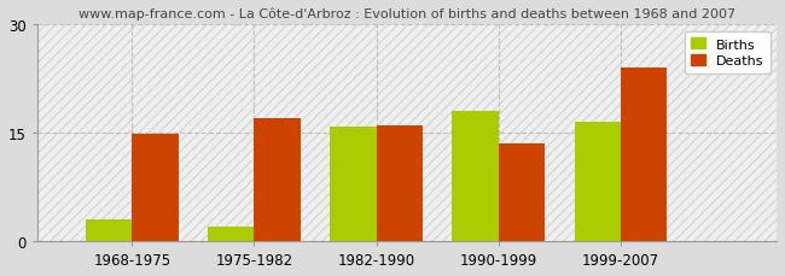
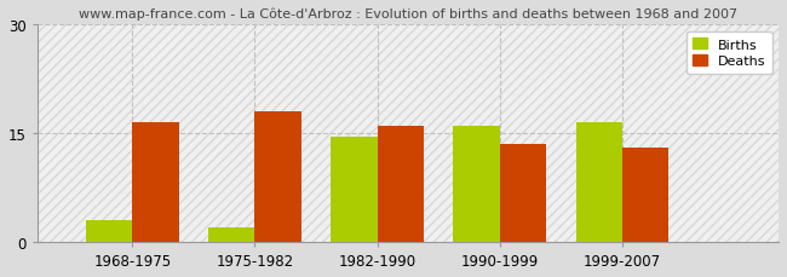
Deaths/1968-1975: 14.8 -> 16.5
Deaths/1975-1982: 17.0 -> 18.0
Births/1982-1990: 15.8 -> 14.5
Births/1990-1999: 18.0 -> 16.0
Deaths/1999-2007: 24.0 -> 13.0
